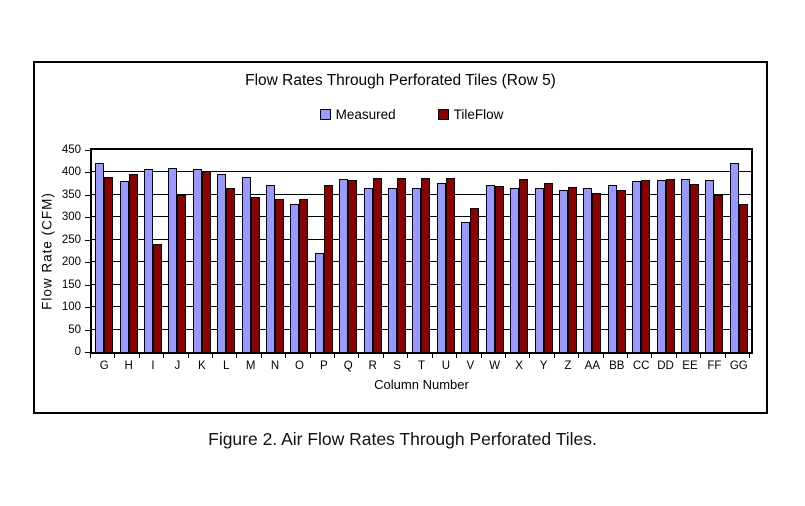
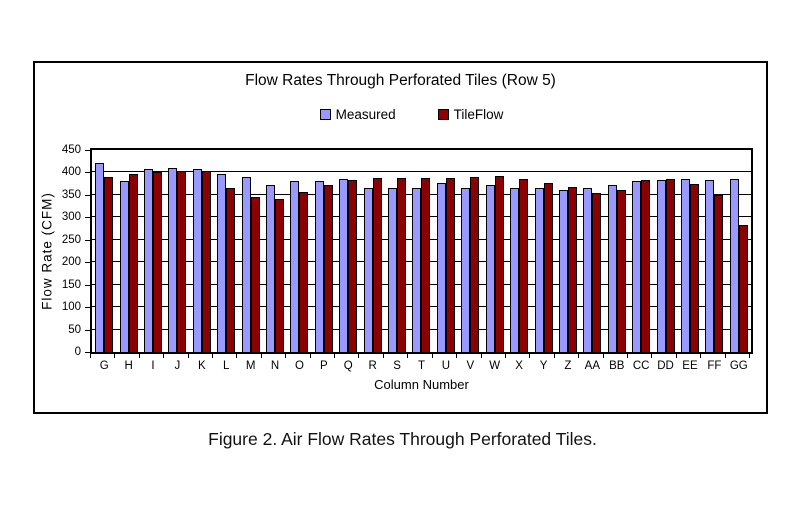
TileFlow/I: 240 -> 400
TileFlow/J: 350 -> 400
Measured/O: 330 -> 380
TileFlow/O: 340 -> 360
Measured/P: 220 -> 380
Measured/V: 290 -> 360
TileFlow/V: 320 -> 390
TileFlow/W: 370 -> 390
Measured/GG: 420 -> 380
TileFlow/GG: 330 -> 280
